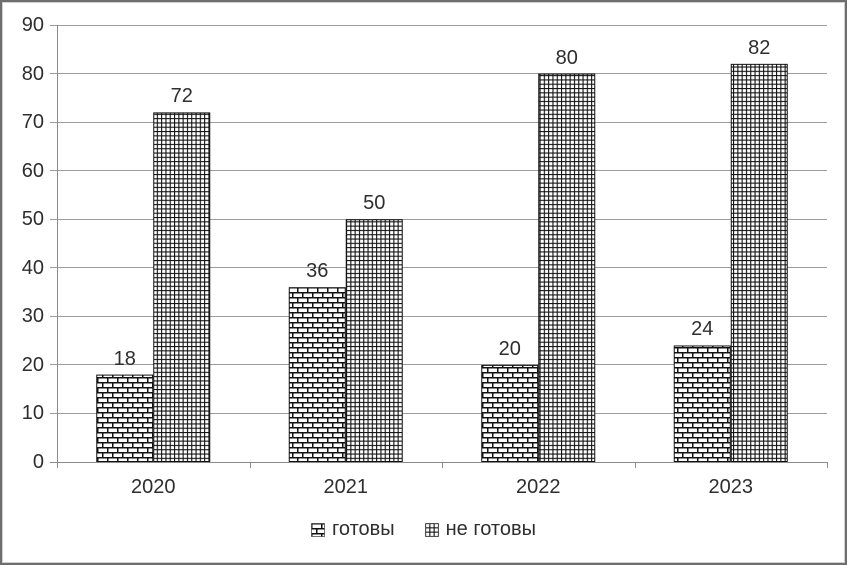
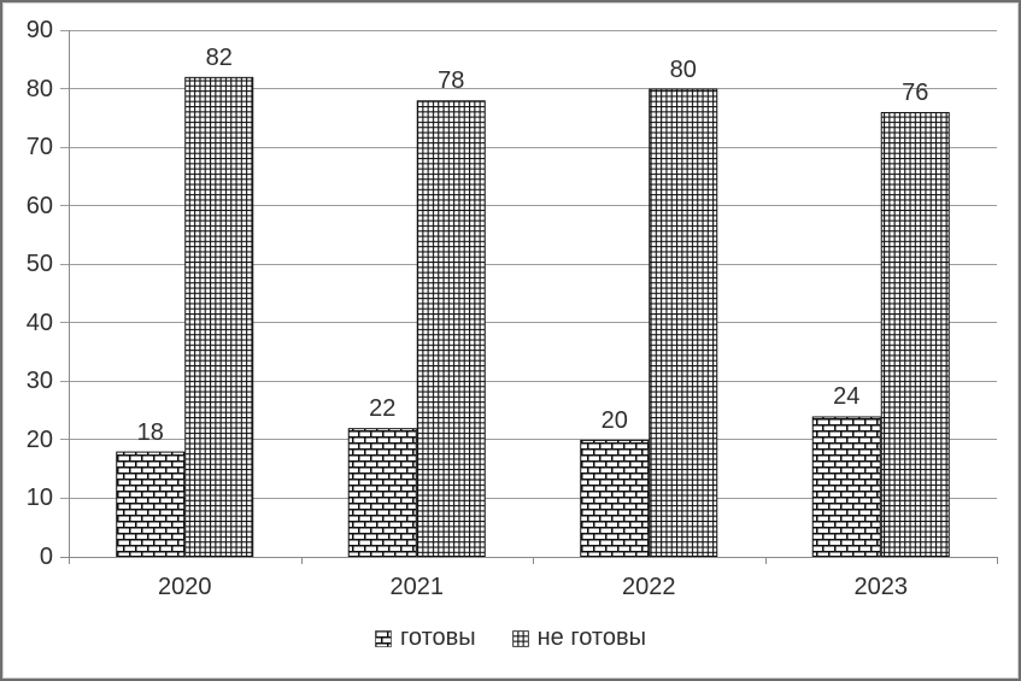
не готовы/2020: 72 -> 82
готовы/2021: 36 -> 22
не готовы/2021: 50 -> 78
не готовы/2023: 82 -> 76
